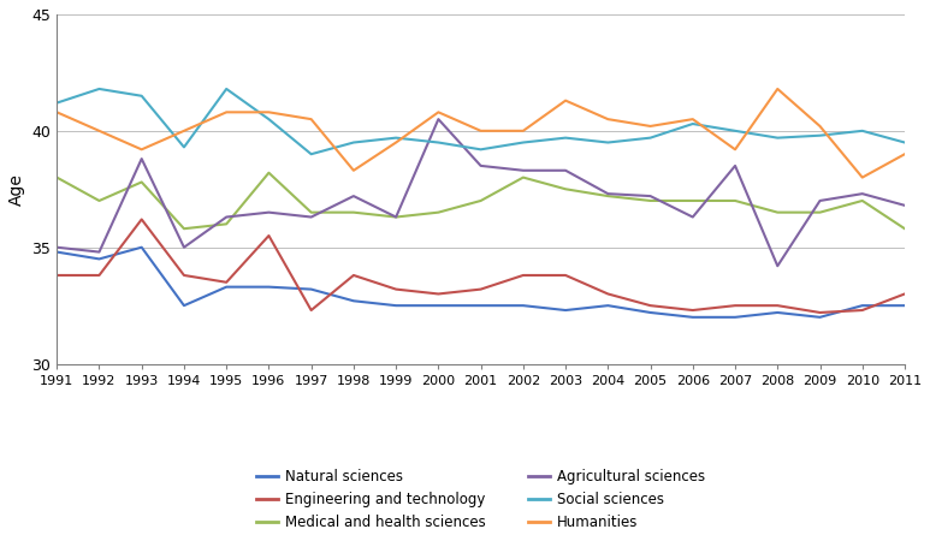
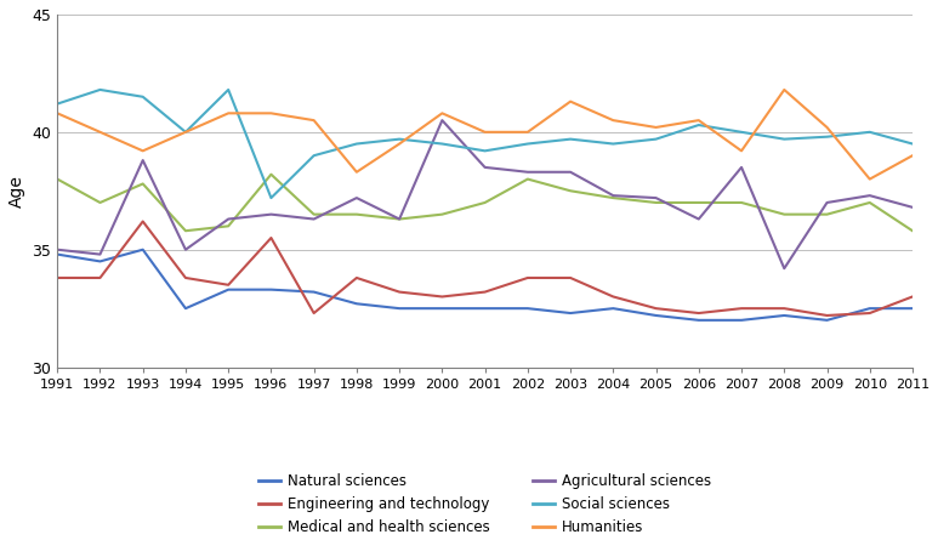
Social sciences/1994: 39.3 -> 40.0
Social sciences/1996: 40.5 -> 37.2
